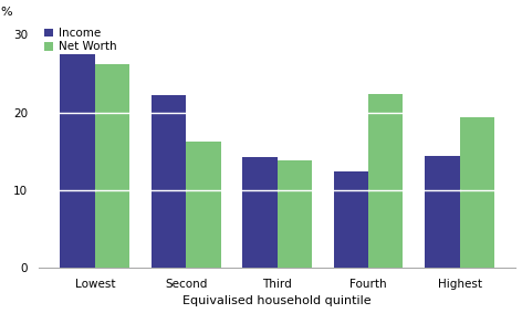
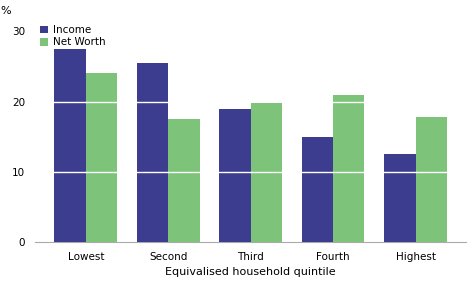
Net Worth/Lowest: 26.2 -> 24.0
Income/Second: 22.2 -> 25.5
Net Worth/Second: 16.2 -> 17.5
Income/Third: 14.2 -> 19.0
Net Worth/Third: 13.8 -> 19.8
Income/Fourth: 12.4 -> 15.0
Net Worth/Fourth: 22.4 -> 20.9
Income/Highest: 14.4 -> 12.5
Net Worth/Highest: 19.4 -> 17.8
